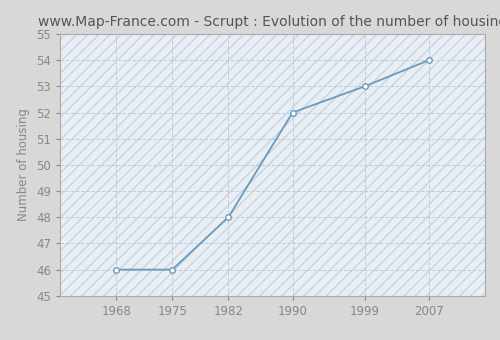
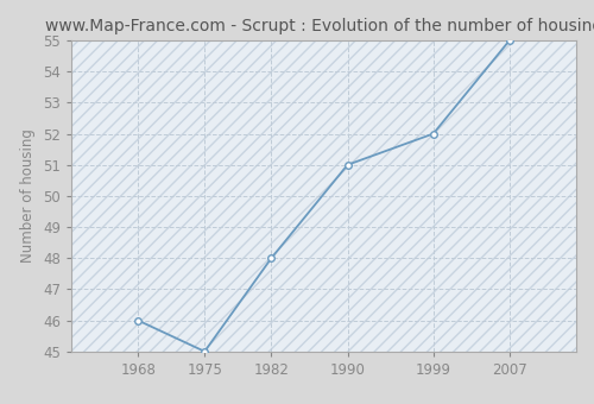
1975: 46 -> 45
1990: 52 -> 51
1999: 53 -> 52
2007: 54 -> 55
